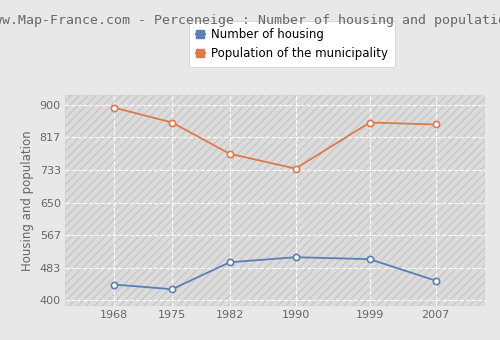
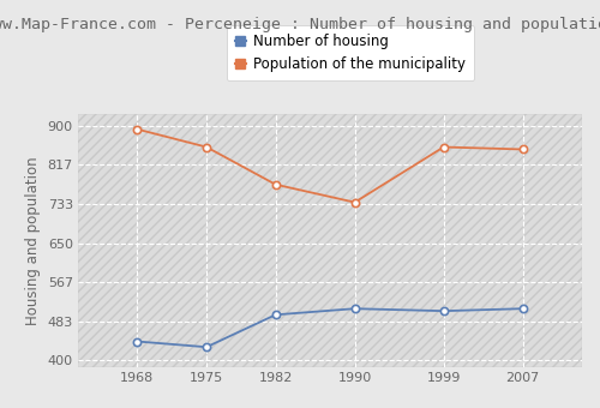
Number of housing/2007: 450 -> 510
